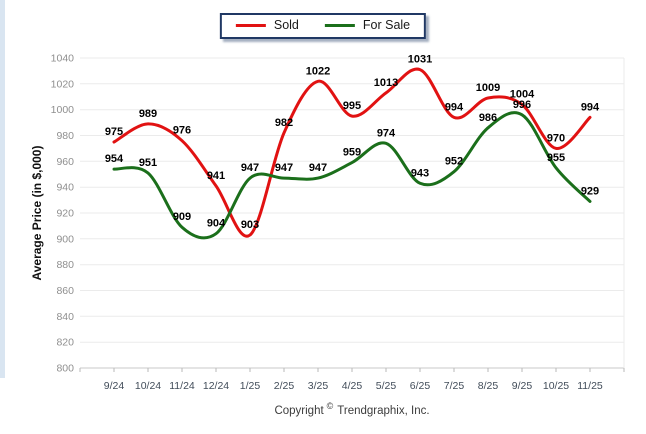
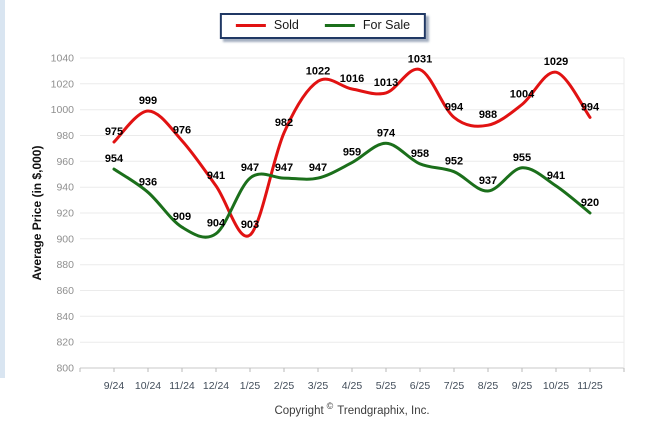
Sold/10/24: 989 -> 999
For Sale/10/24: 951 -> 936
Sold/4/25: 995 -> 1016
For Sale/6/25: 943 -> 958
Sold/8/25: 1009 -> 988
For Sale/8/25: 986 -> 937
For Sale/9/25: 996 -> 955
Sold/10/25: 970 -> 1029
For Sale/10/25: 955 -> 941
For Sale/11/25: 929 -> 920
